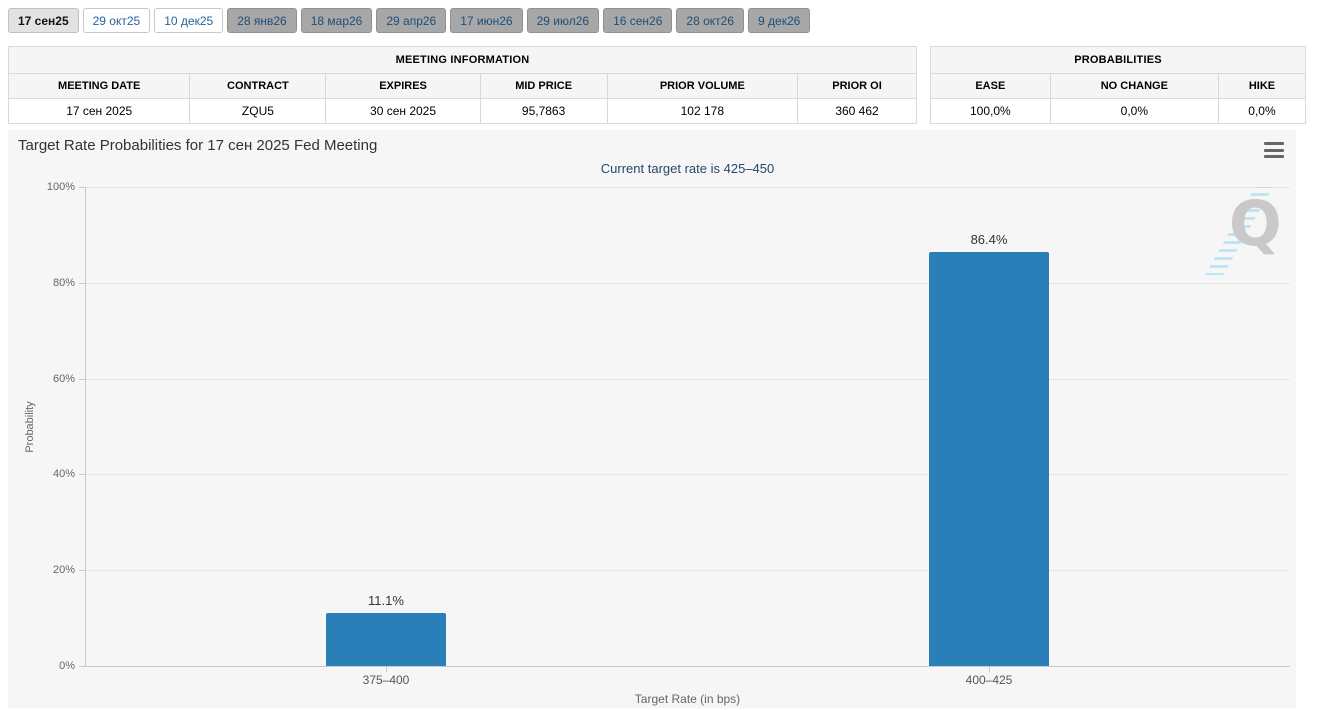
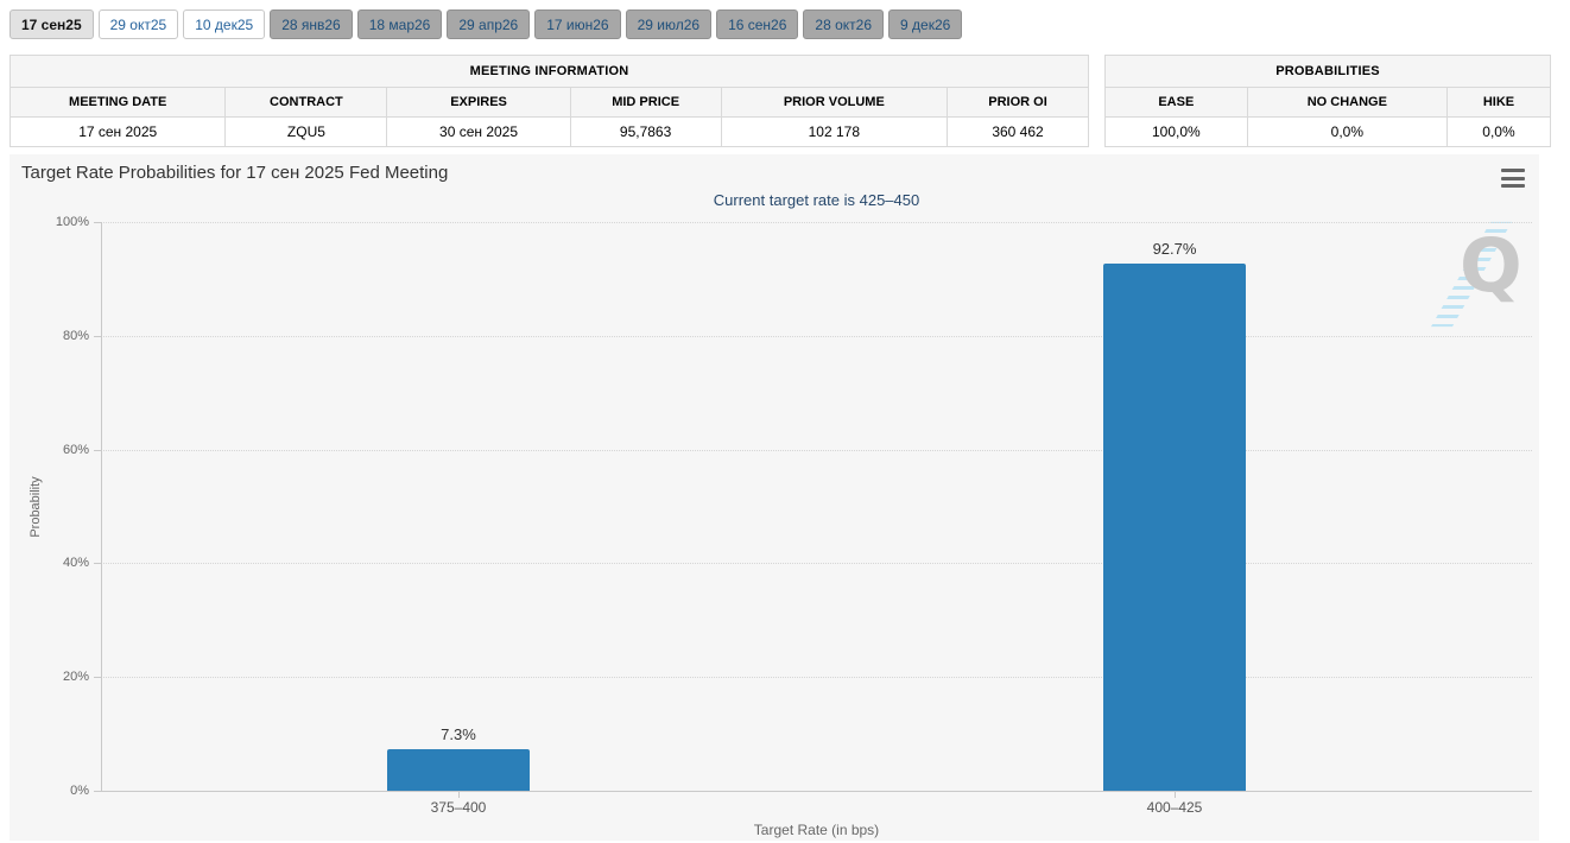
375–400: 11.1% -> 7.3%
400–425: 86.4% -> 92.7%
